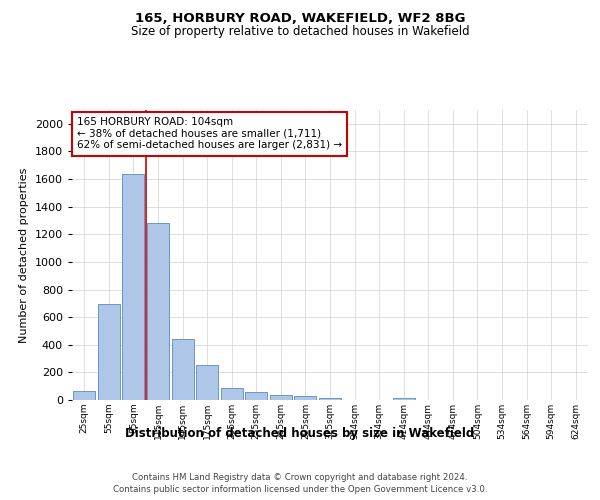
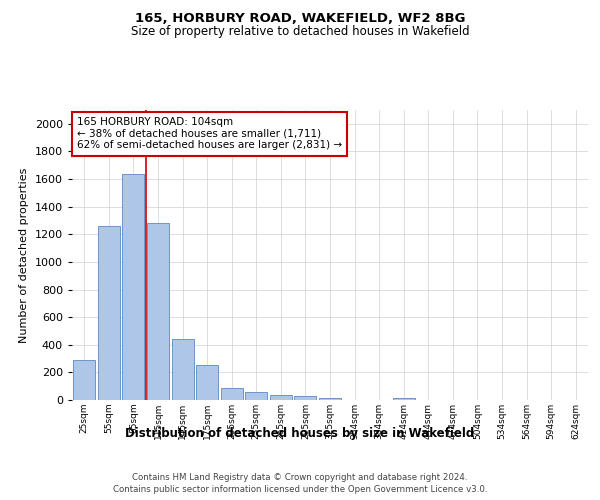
25sqm: 60 -> 290
55sqm: 700 -> 1260
